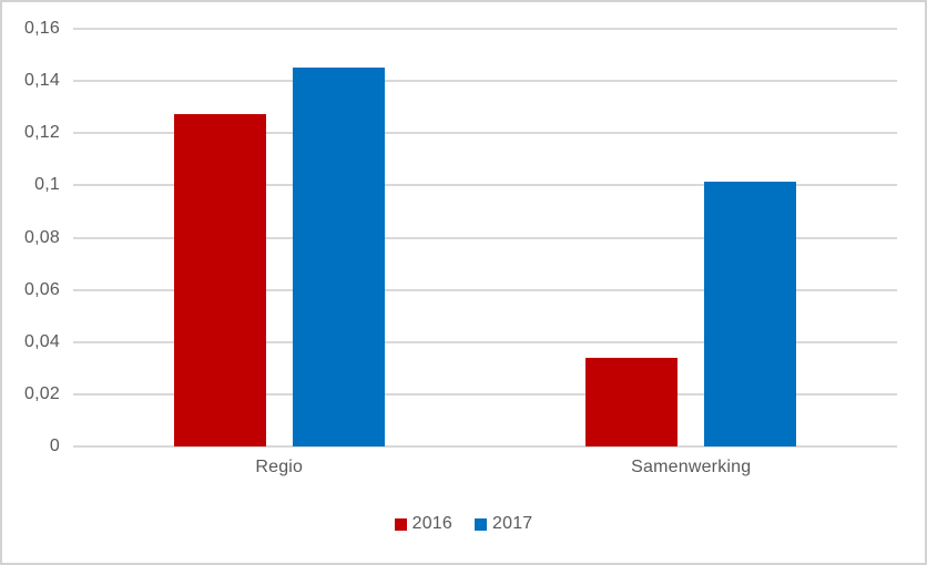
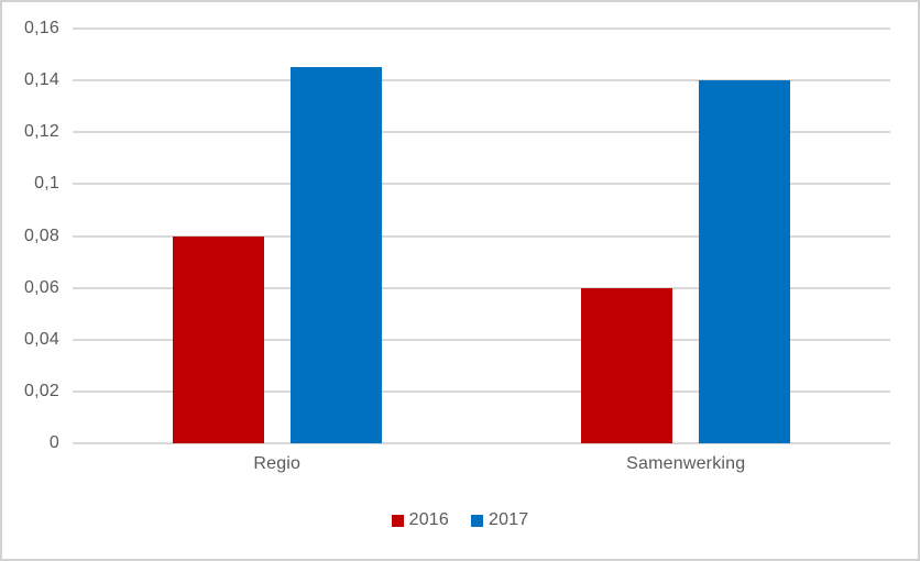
2016/Regio: 0,13 -> 0,08
2016/Samenwerking: 0,03 -> 0,06
2017/Samenwerking: 0,10 -> 0,14
